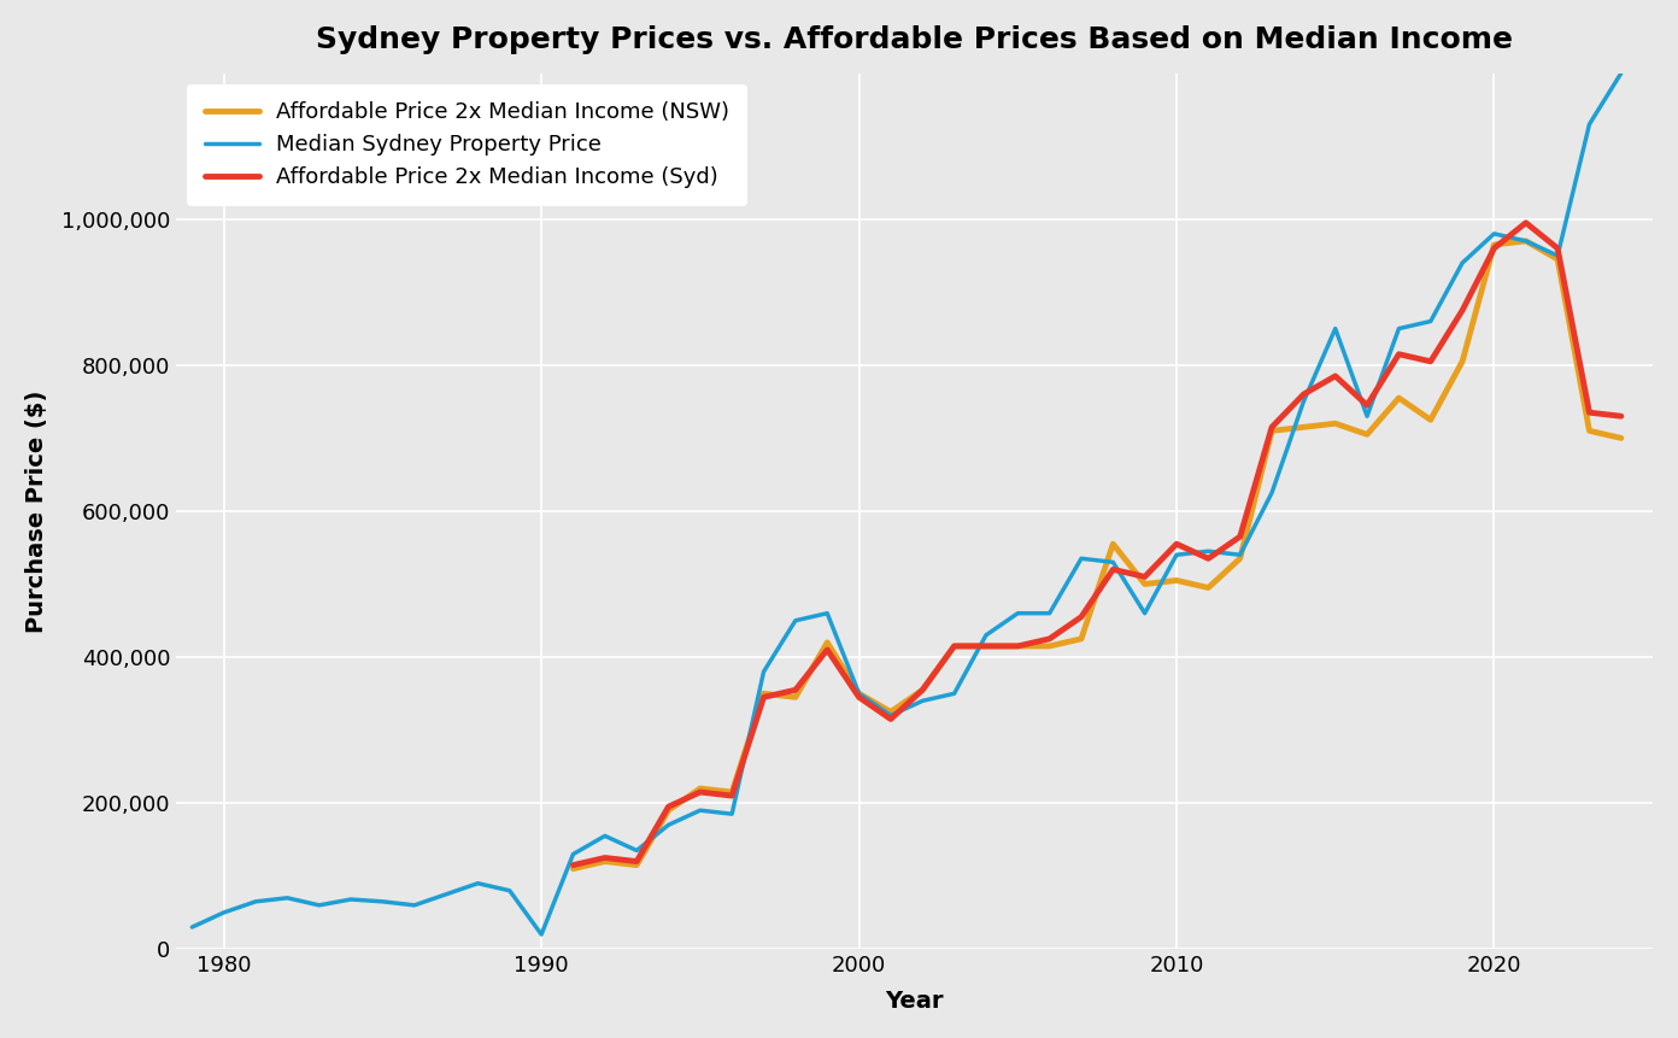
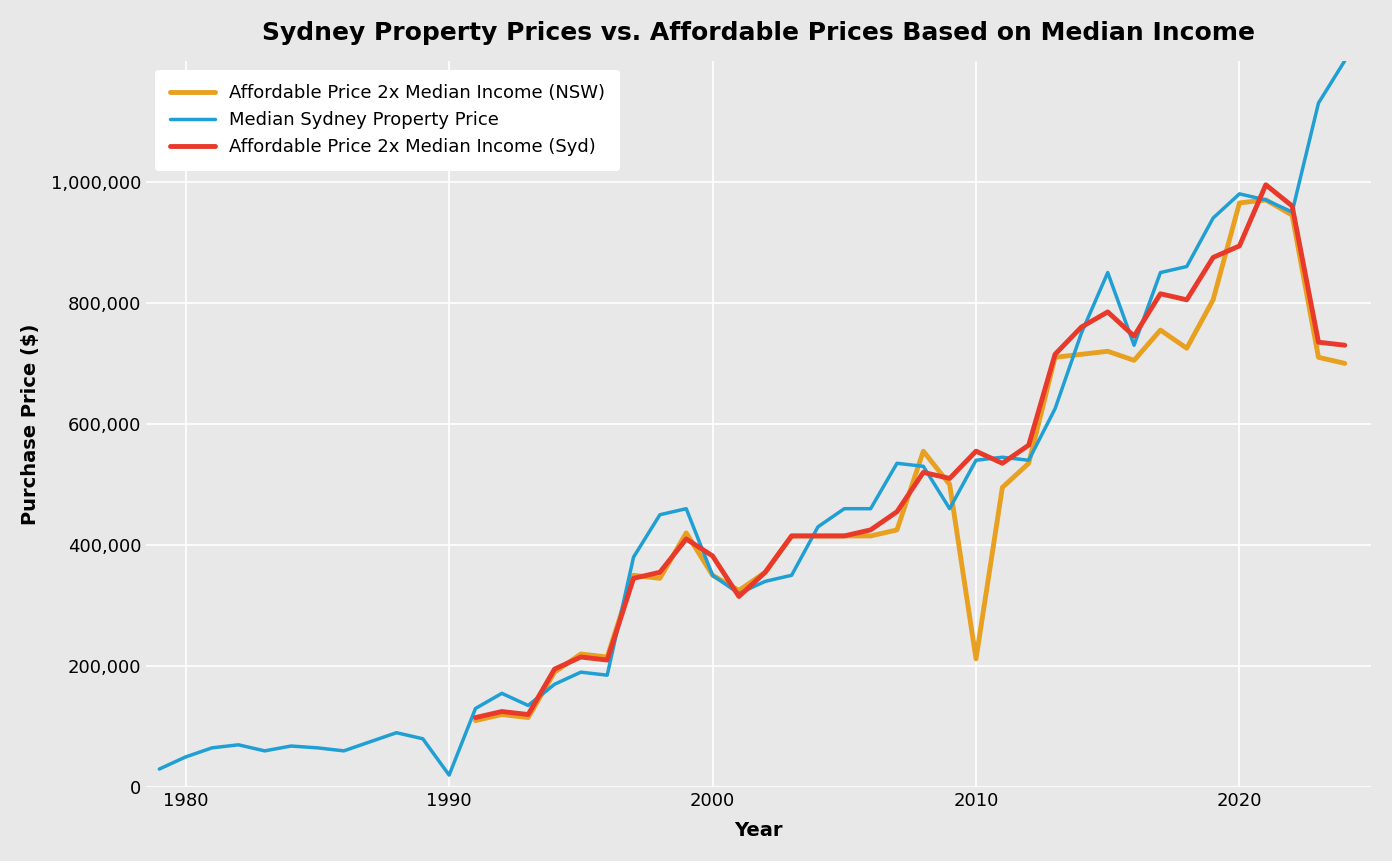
Affordable Price 2x Median Income (Syd)/2000: 345,000 -> 382,000
Affordable Price 2x Median Income (NSW)/2010: 505,000 -> 212,000
Affordable Price 2x Median Income (Syd)/2020: 960,000 -> 894,000
